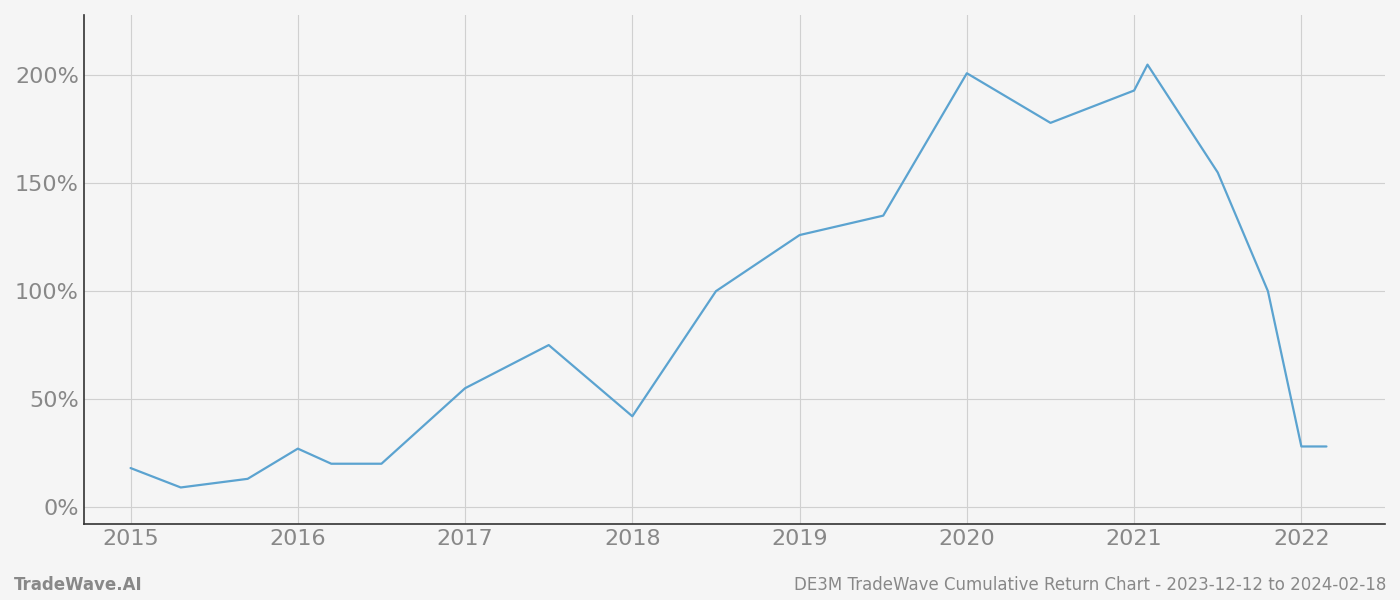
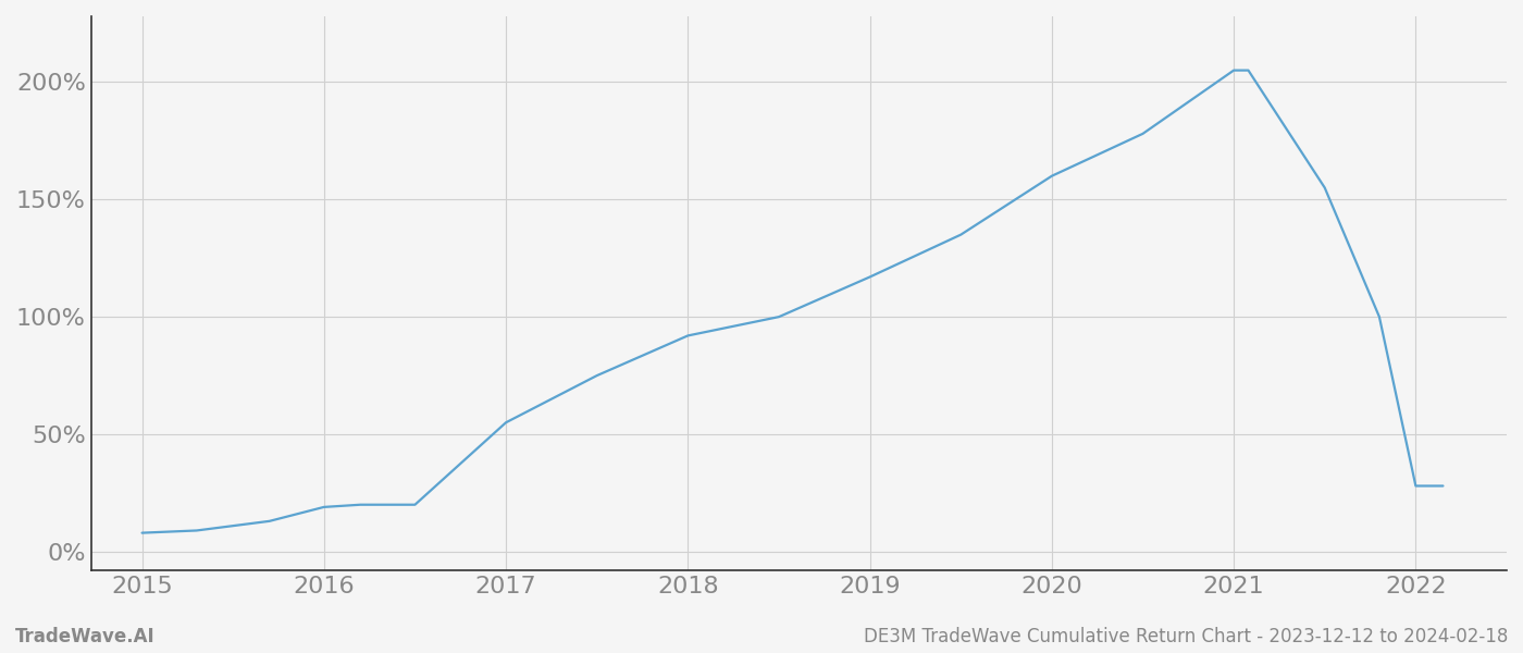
2015: 18% -> 8%
2016: 27% -> 19%
2018: 42% -> 92%
2019: 126% -> 117%
2020: 201% -> 160%
2021: 193% -> 205%
